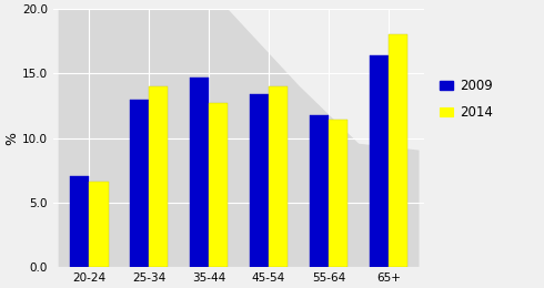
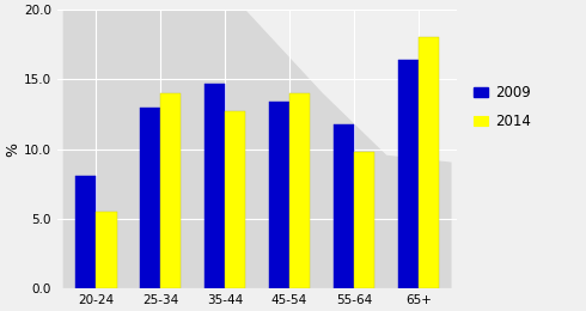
2009/20-24: 7.0 -> 8.1
2014/20-24: 6.6 -> 5.5
2014/55-64: 11.4 -> 9.8
